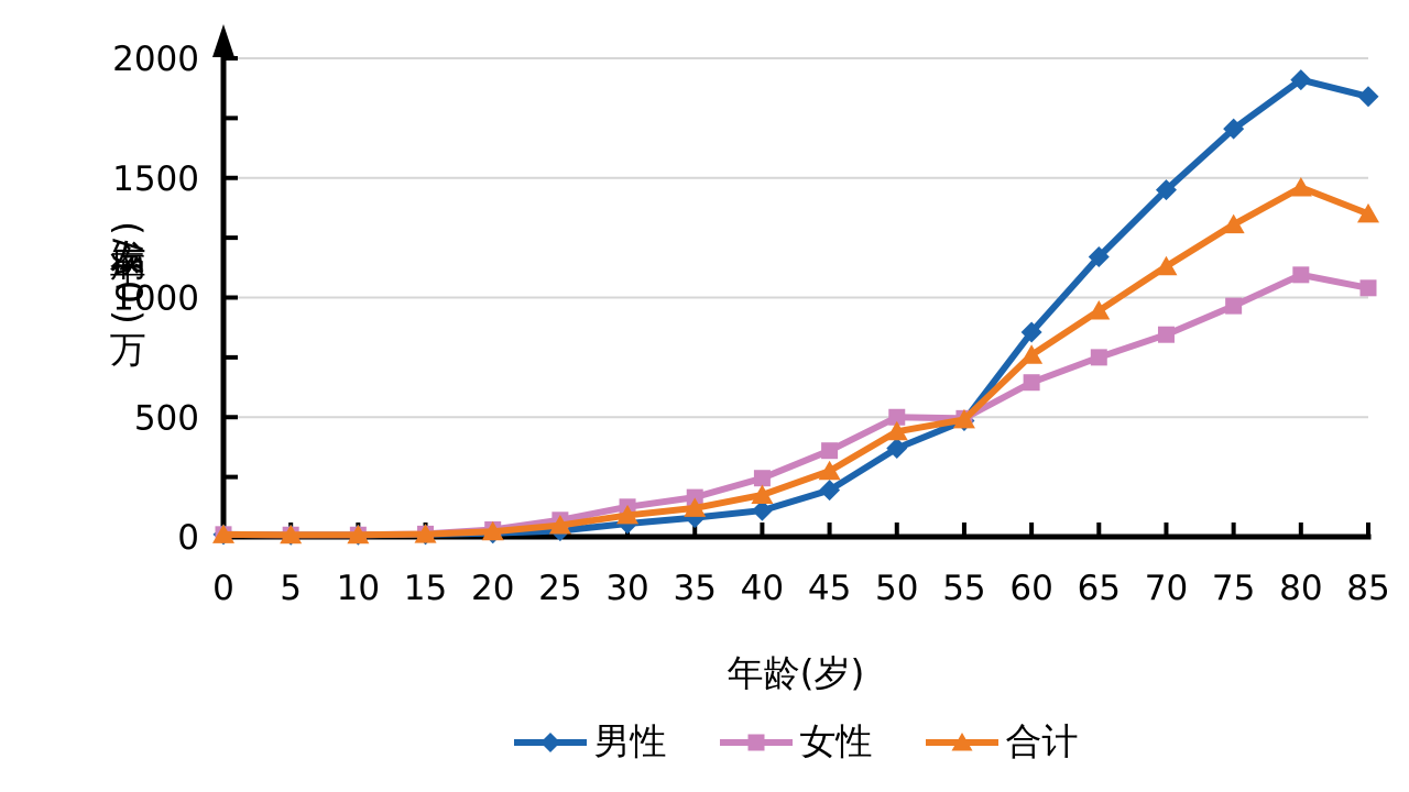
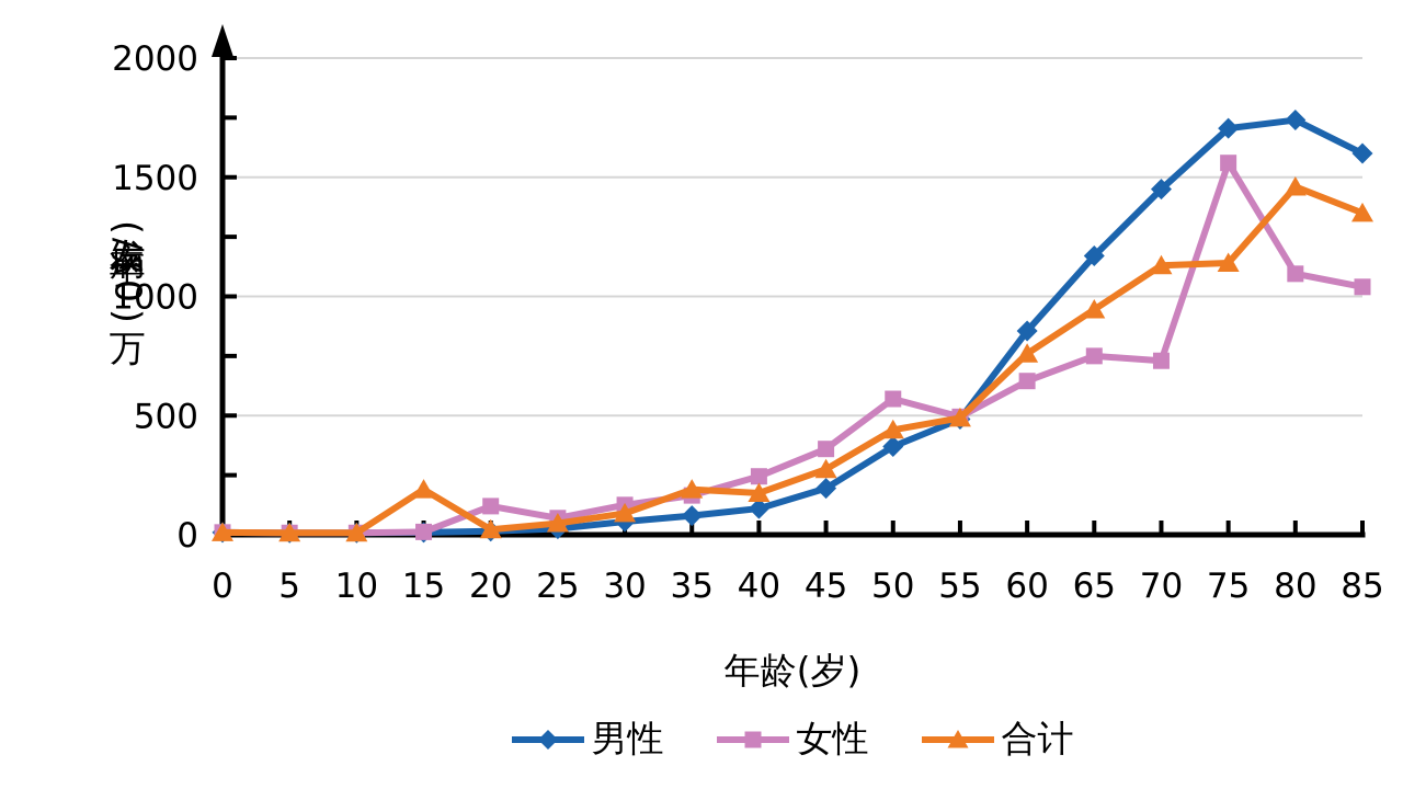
合计/15: 10 -> 190
女性/20: 30 -> 120
合计/35: 120 -> 190
女性/50: 500 -> 570
女性/70: 840 -> 730
女性/75: 960 -> 1560
合计/75: 1300 -> 1140
男性/80: 1910 -> 1740
男性/85: 1840 -> 1600
